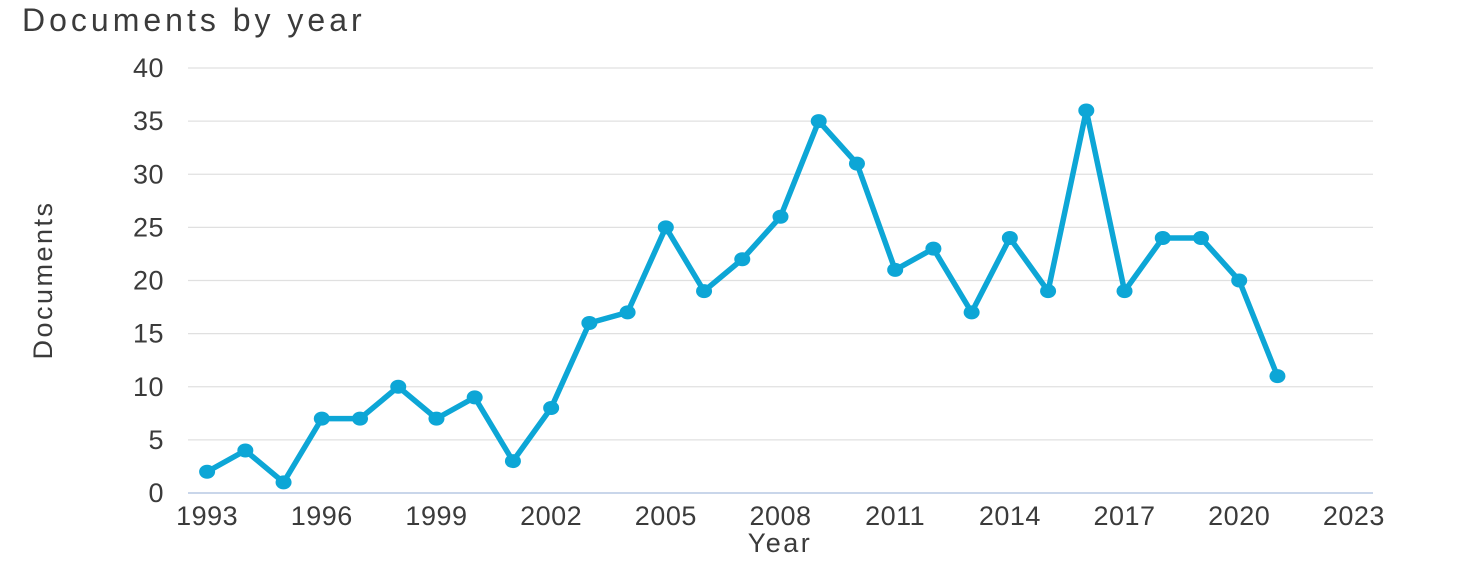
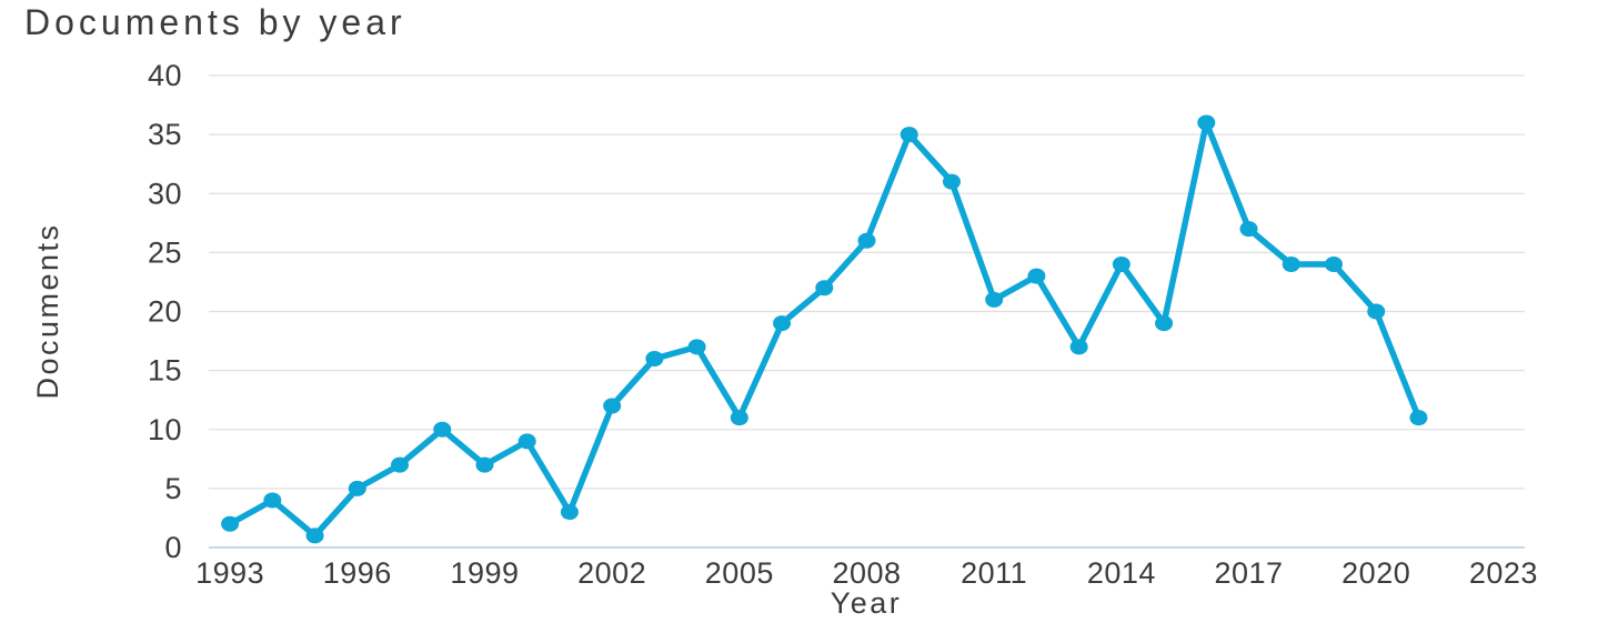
1996: 7 -> 5
2002: 8 -> 12
2005: 25 -> 11
2017: 19 -> 27
